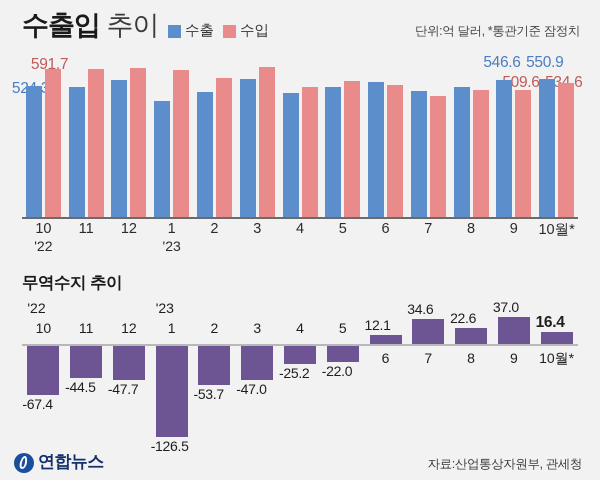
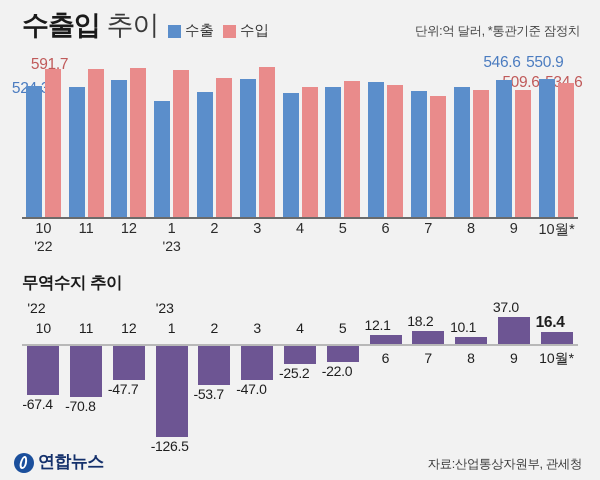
무역수지 추이/11: -44.5 -> -70.8
무역수지 추이/7: 34.6 -> 18.2
무역수지 추이/8: 22.6 -> 10.1
